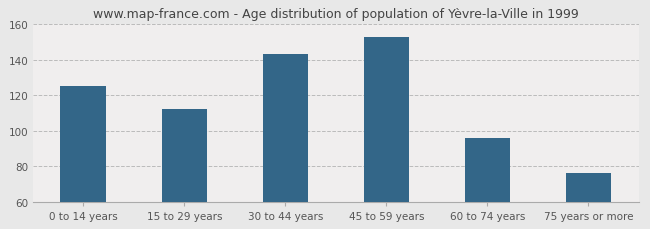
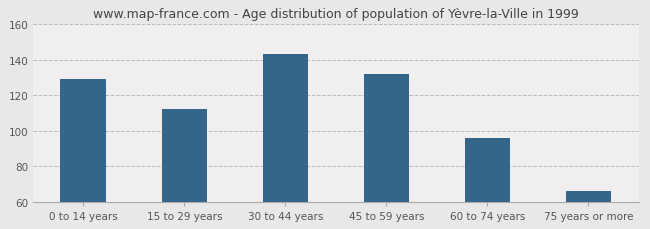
0 to 14 years: 125 -> 129
45 to 59 years: 153 -> 132
75 years or more: 76 -> 66
